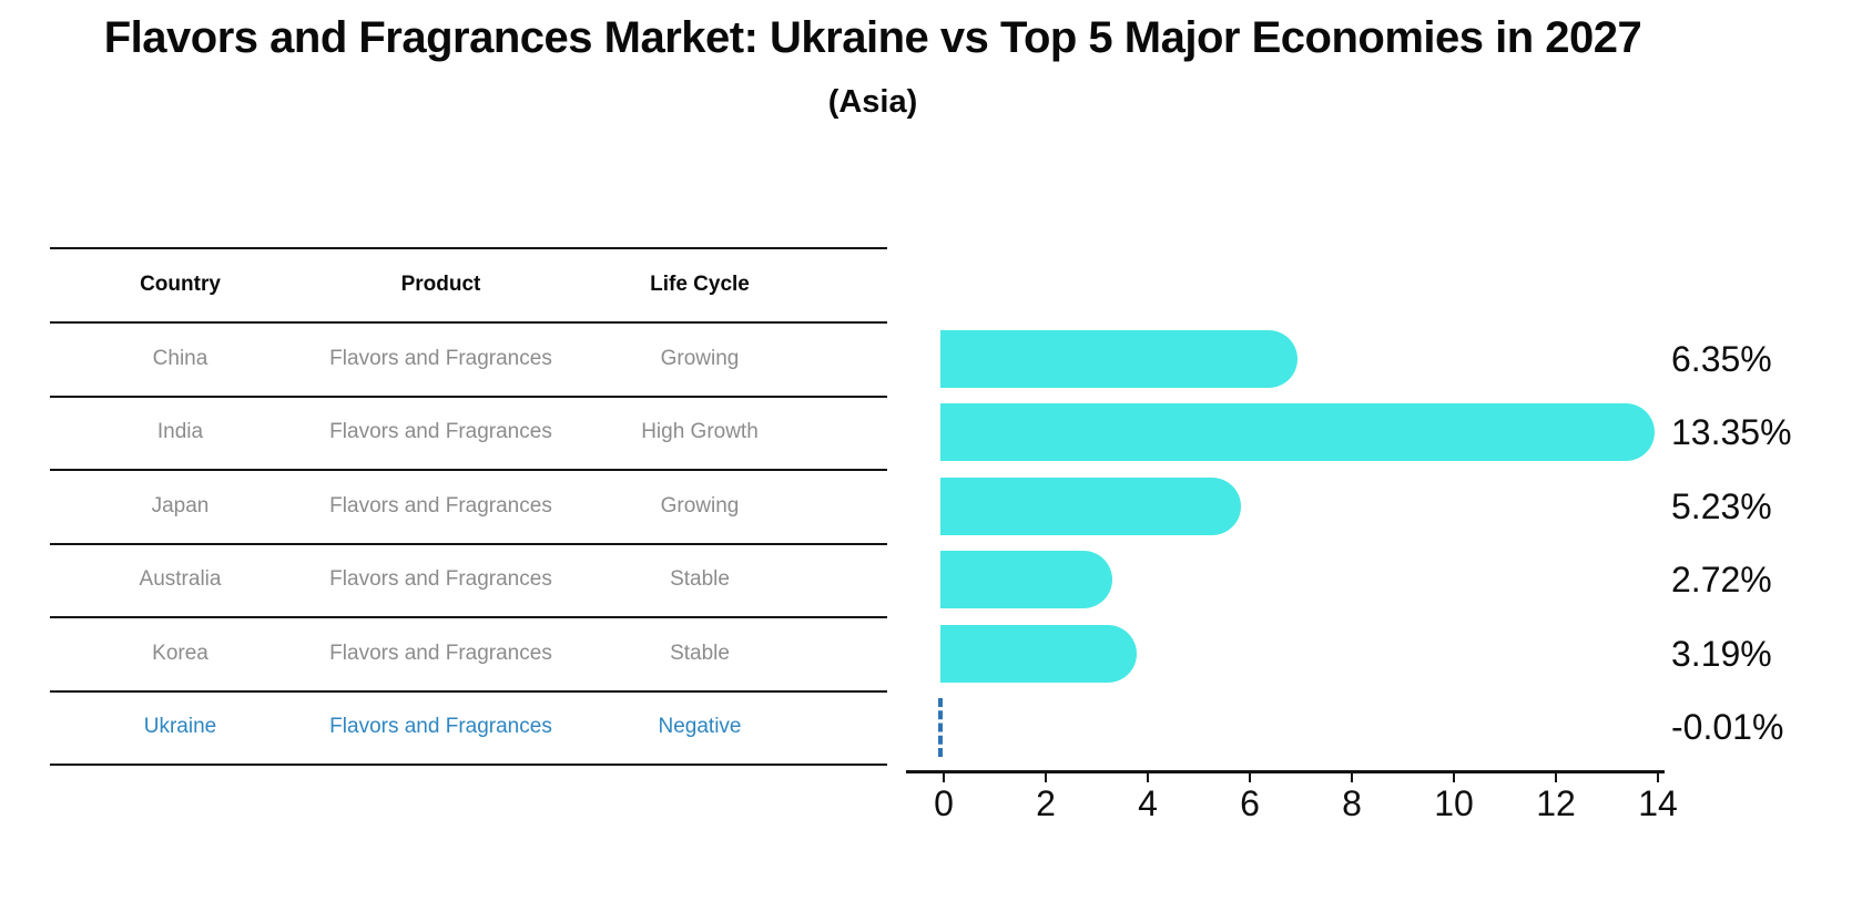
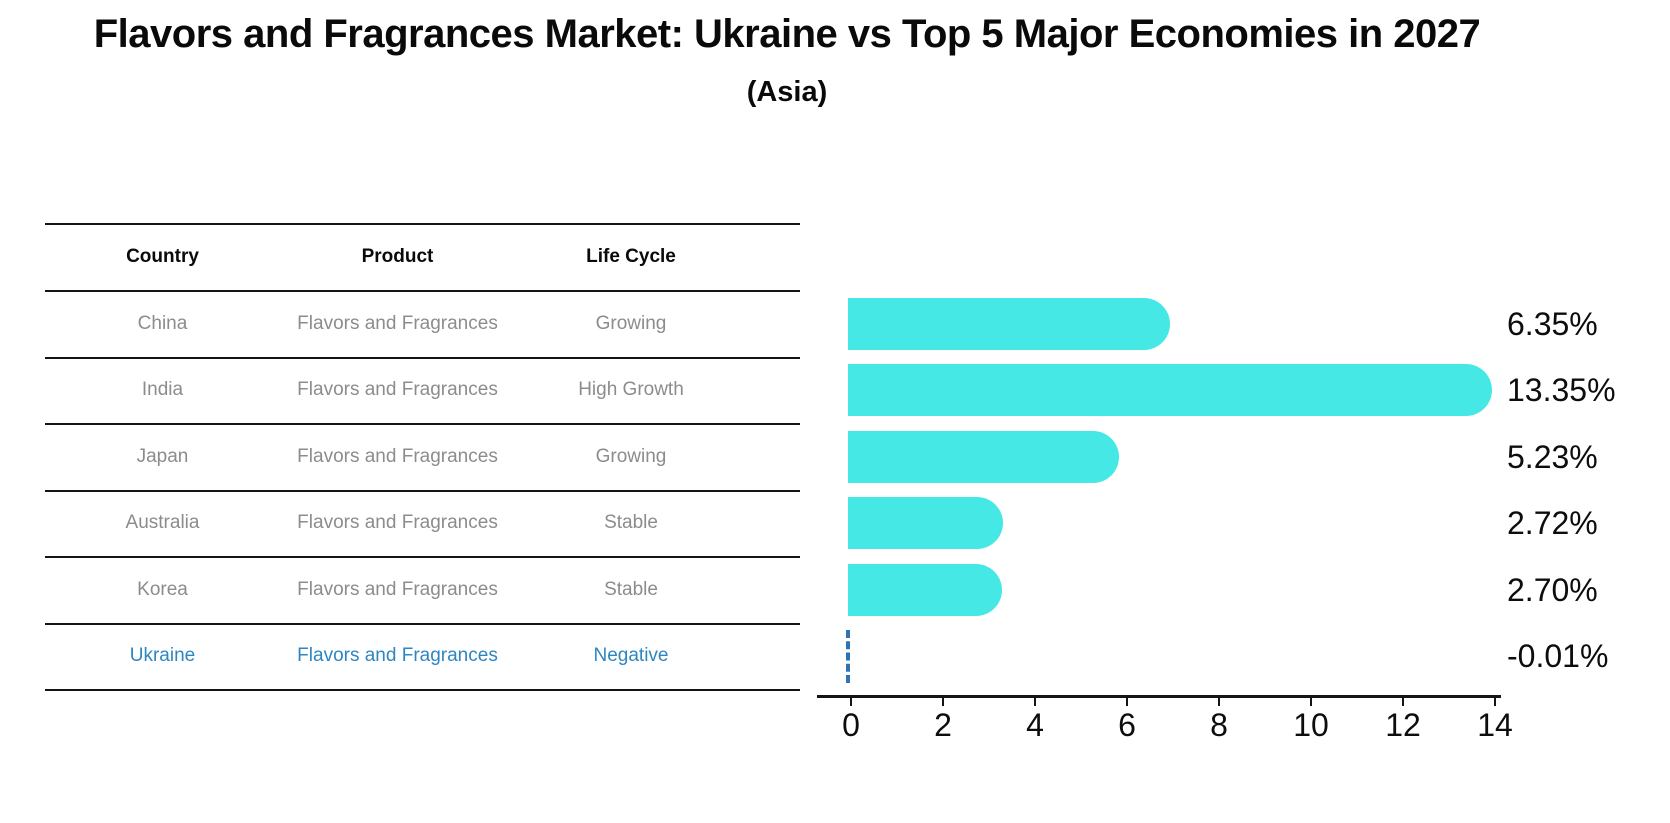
Korea: 3.19% -> 2.70%
